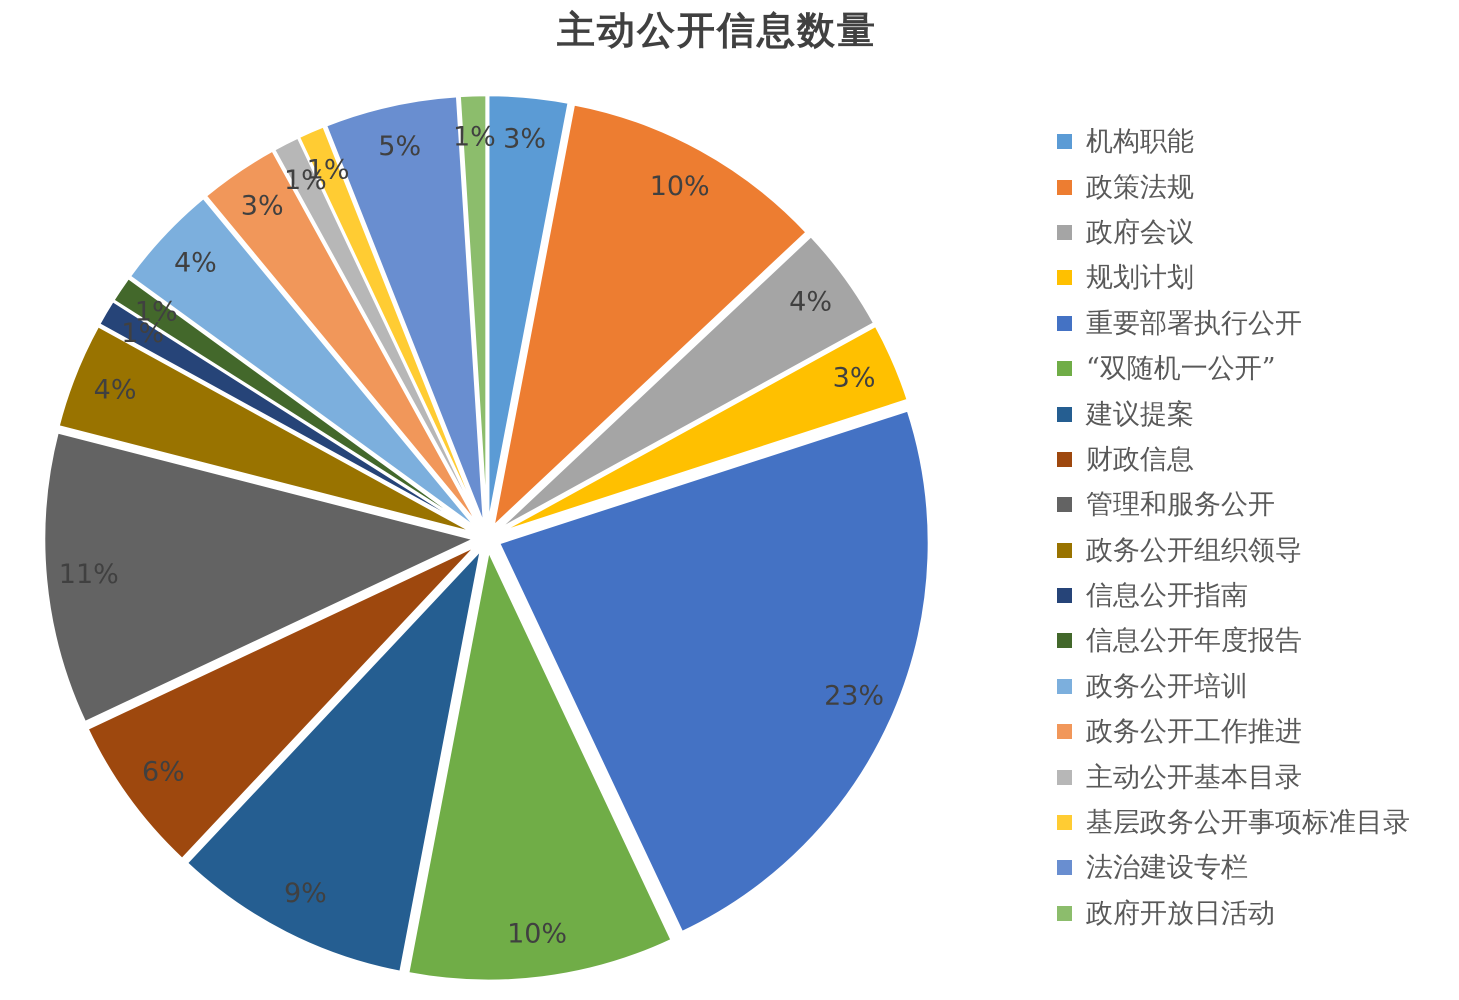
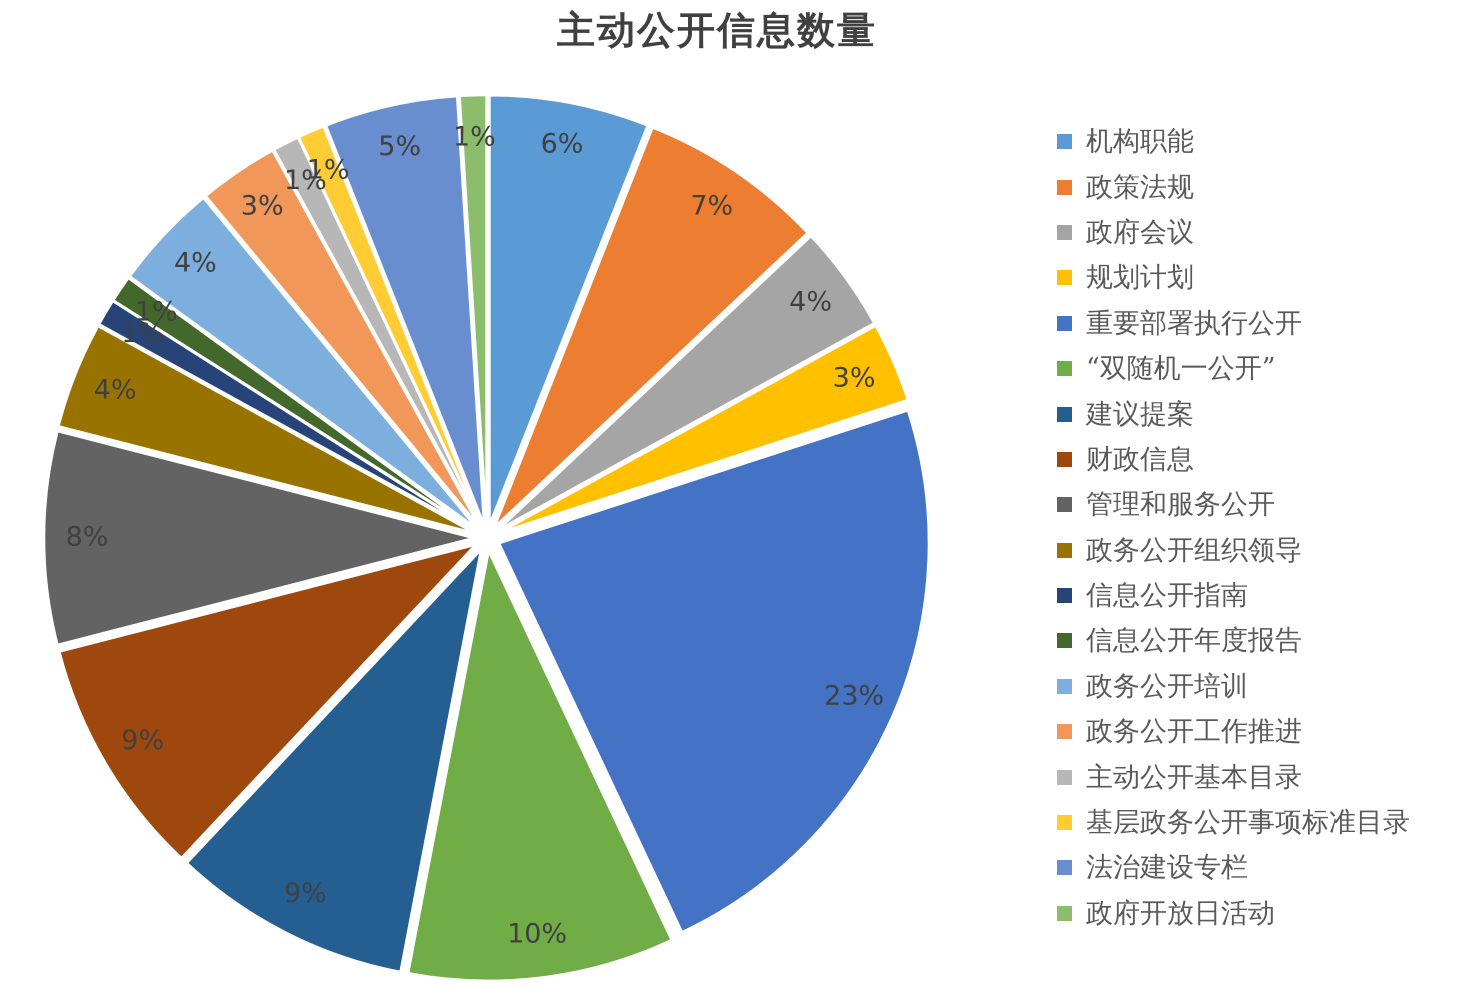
机构职能: 3% -> 6%
政策法规: 10% -> 7%
财政信息: 6% -> 9%
管理和服务公开: 11% -> 8%
